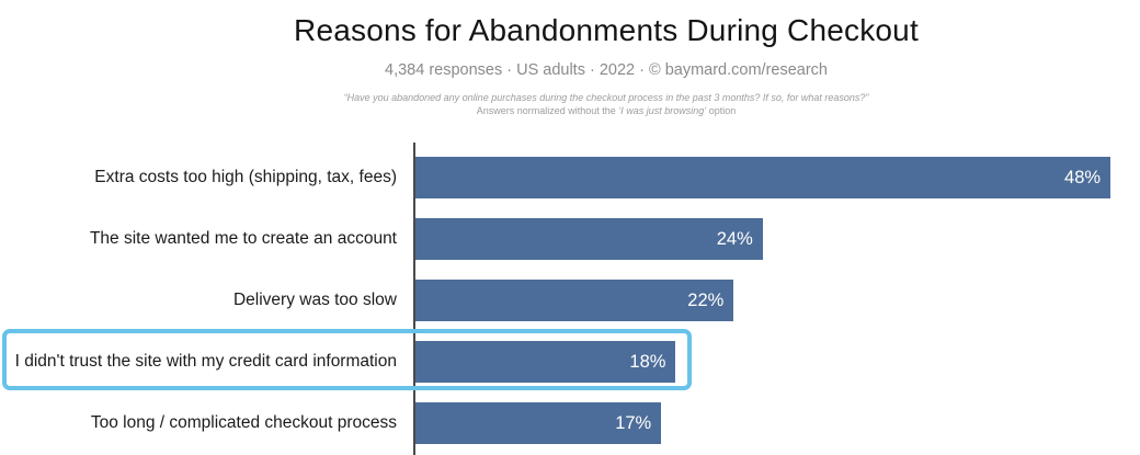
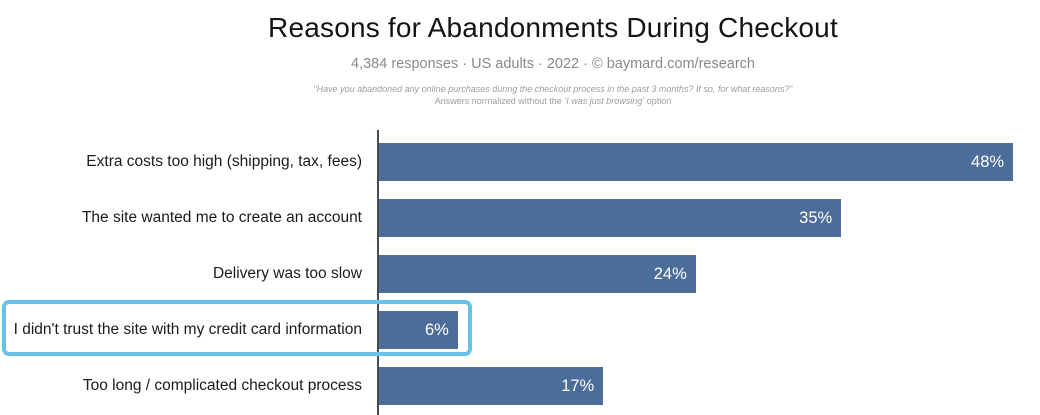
The site wanted me to create an account: 24% -> 35%
Delivery was too slow: 22% -> 24%
I didn't trust the site with my credit card information: 18% -> 6%
